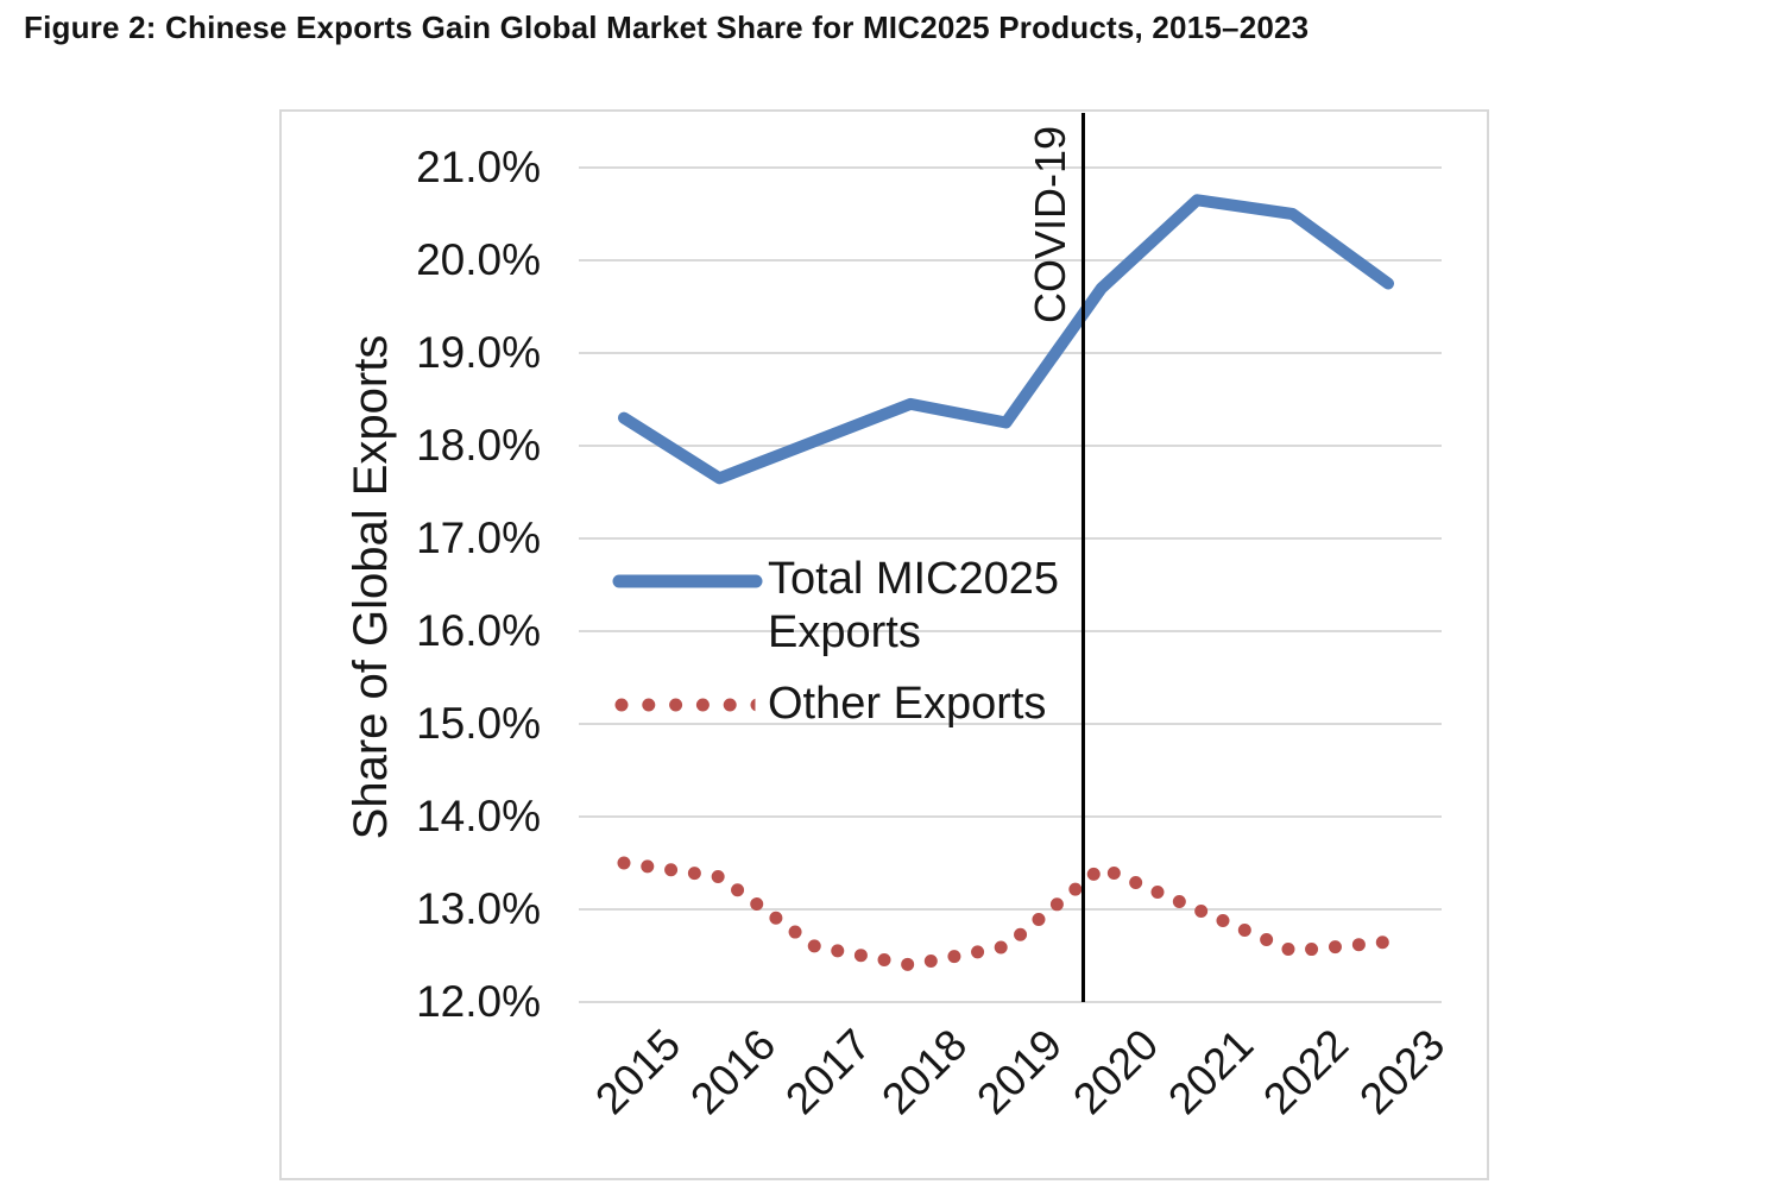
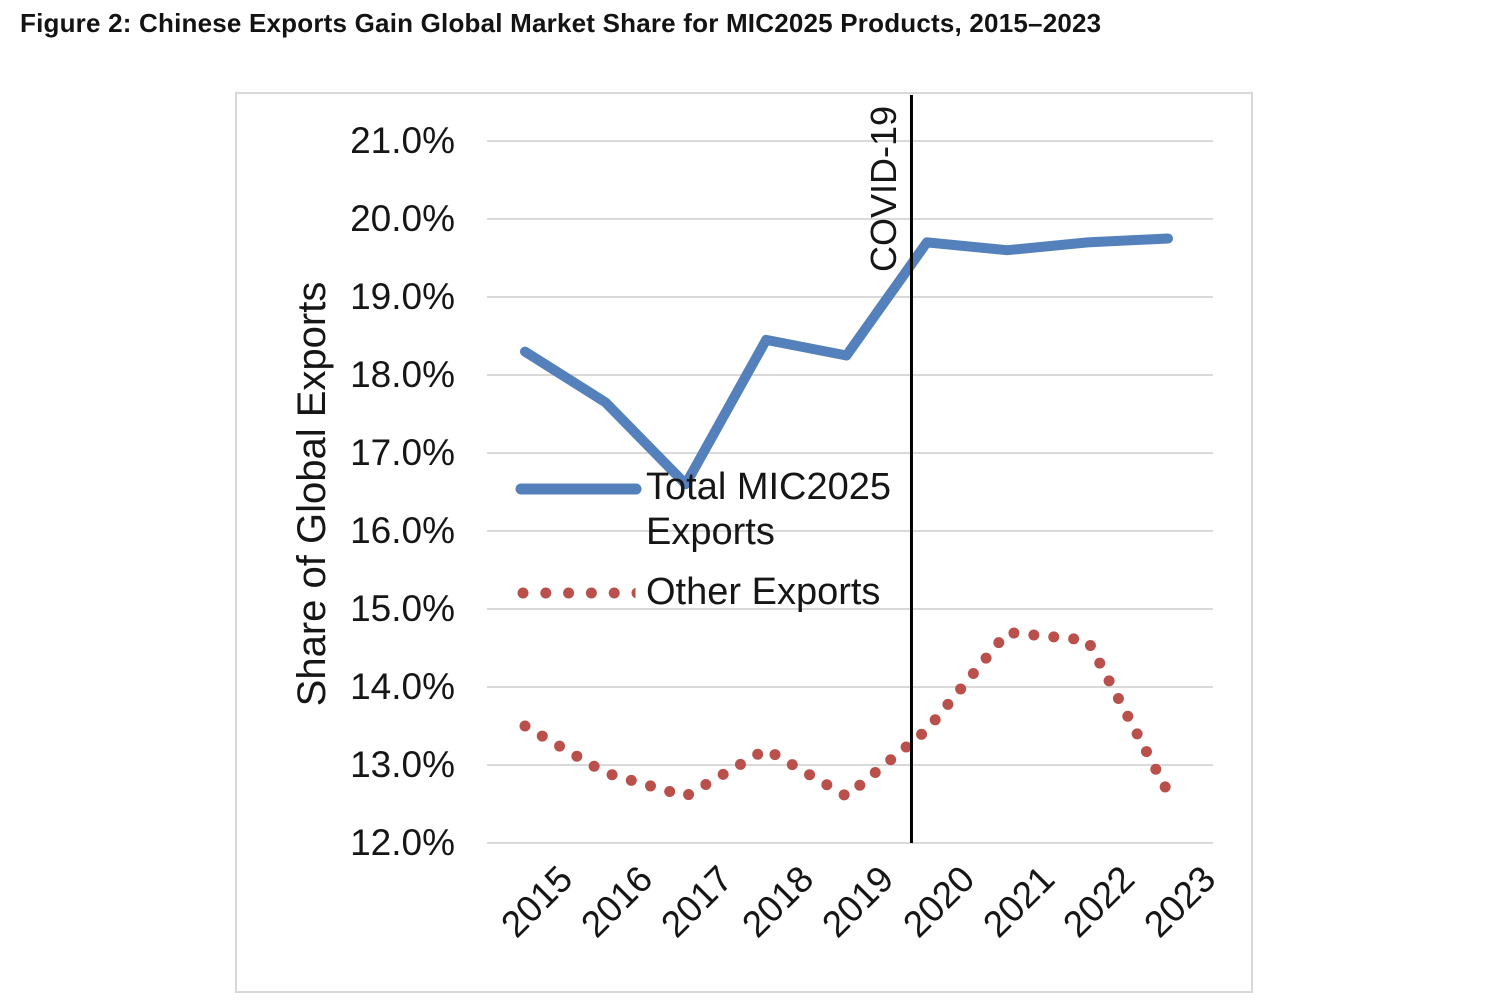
Other Exports/2016: 13.3% -> 12.9%
Total MIC2025 Exports/2017: 18.1% -> 16.6%
Other Exports/2018: 12.4% -> 13.2%
Total MIC2025 Exports/2021: 20.6% -> 19.6%
Other Exports/2021: 13.0% -> 14.7%
Total MIC2025 Exports/2022: 20.5% -> 19.7%
Other Exports/2022: 12.6% -> 14.6%
